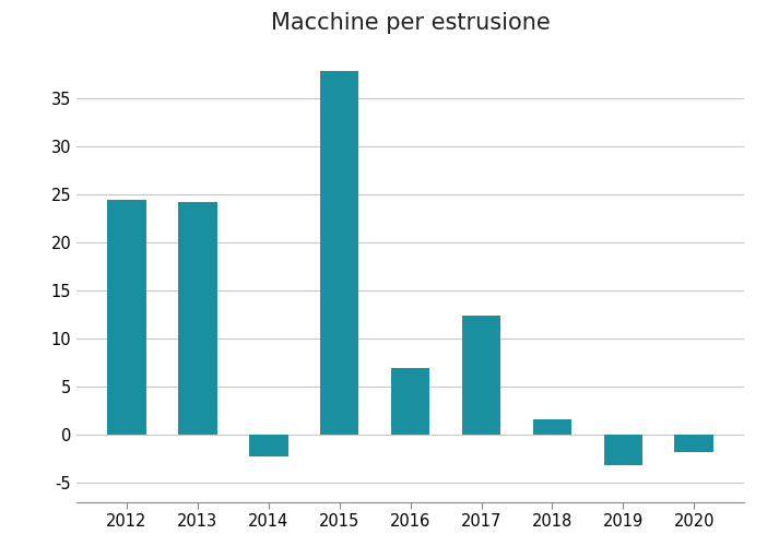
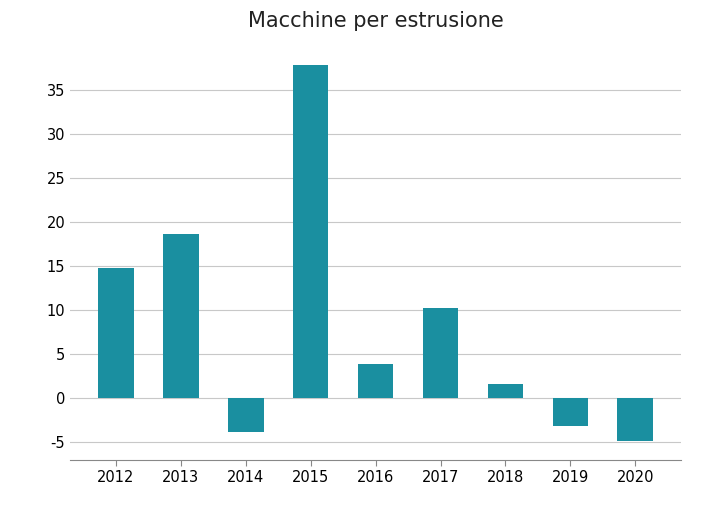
2012: 24.4 -> 14.8
2013: 24.2 -> 18.6
2014: -2.2 -> -3.8
2016: 7.0 -> 3.9
2017: 12.4 -> 10.2
2020: -1.8 -> -4.8
